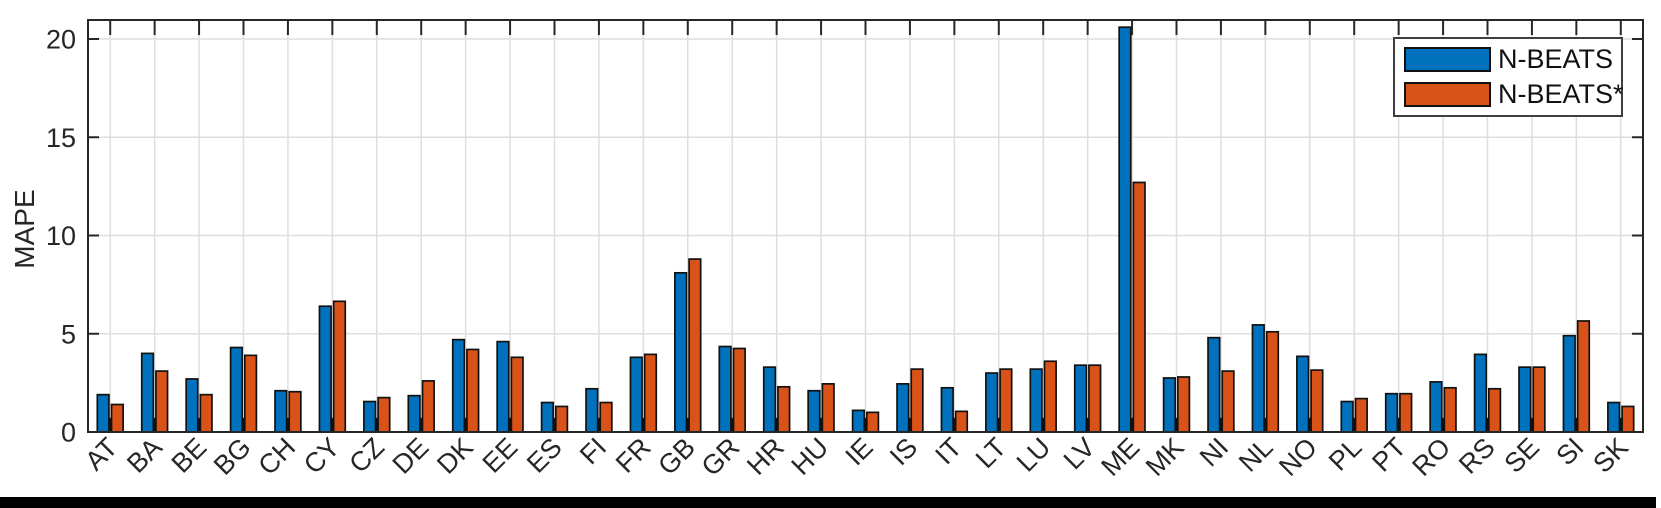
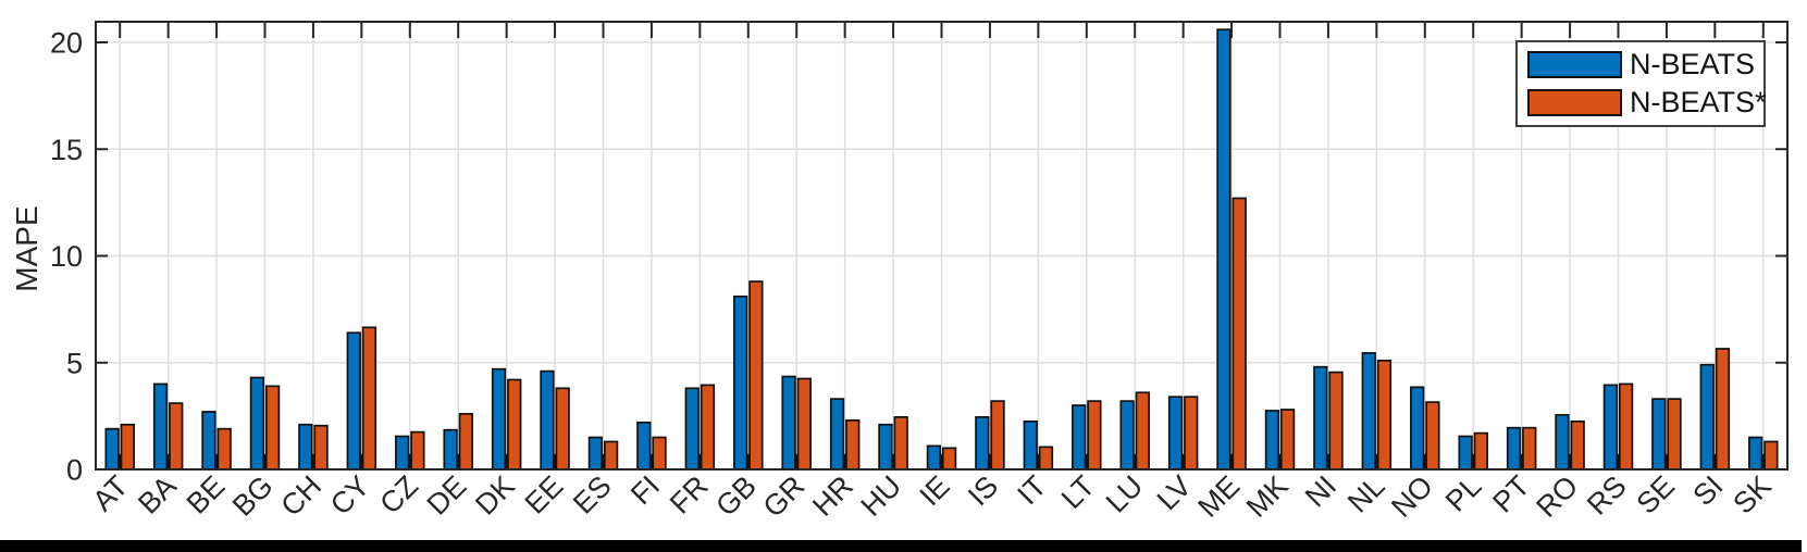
N-BEATS*/AT: 1.4 -> 2.1
N-BEATS*/NI: 3.1 -> 4.5
N-BEATS*/RS: 2.2 -> 4.0
